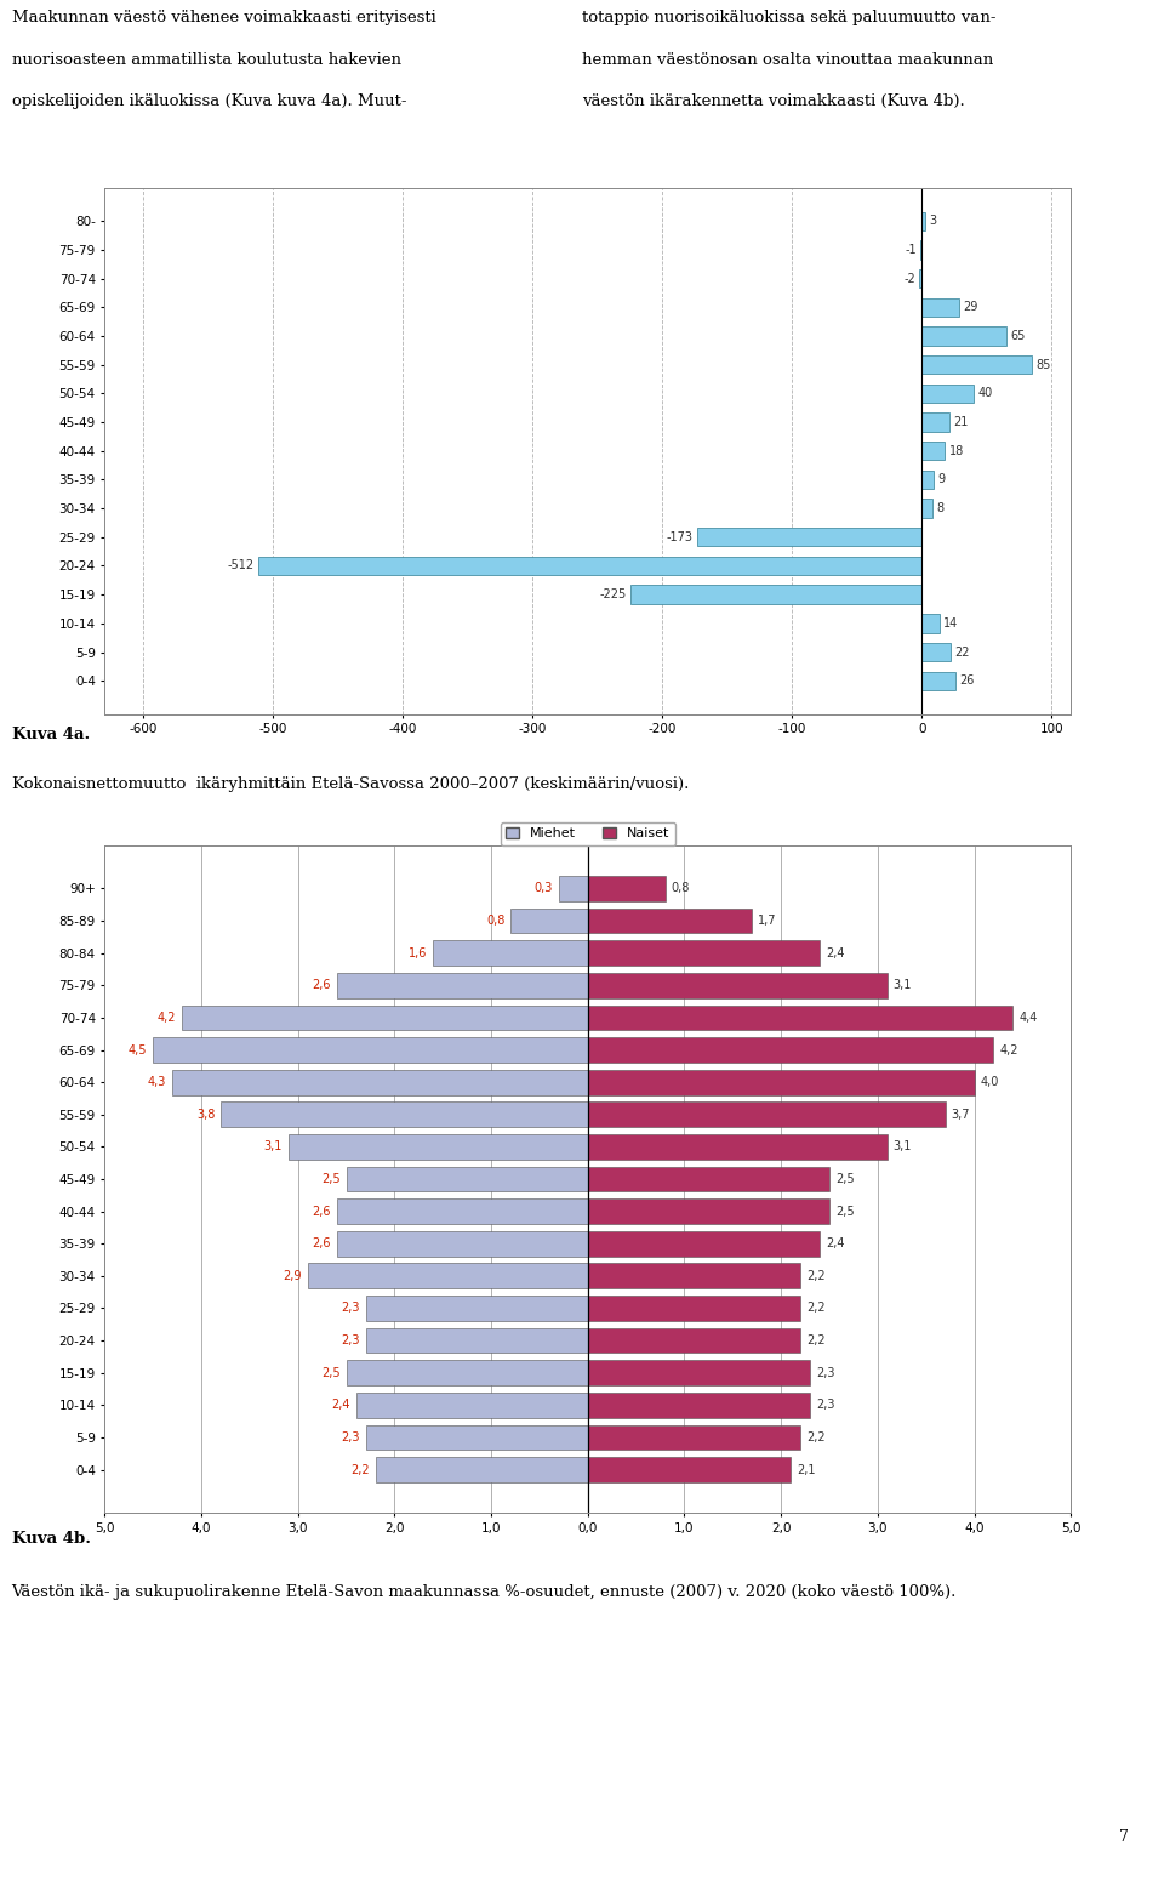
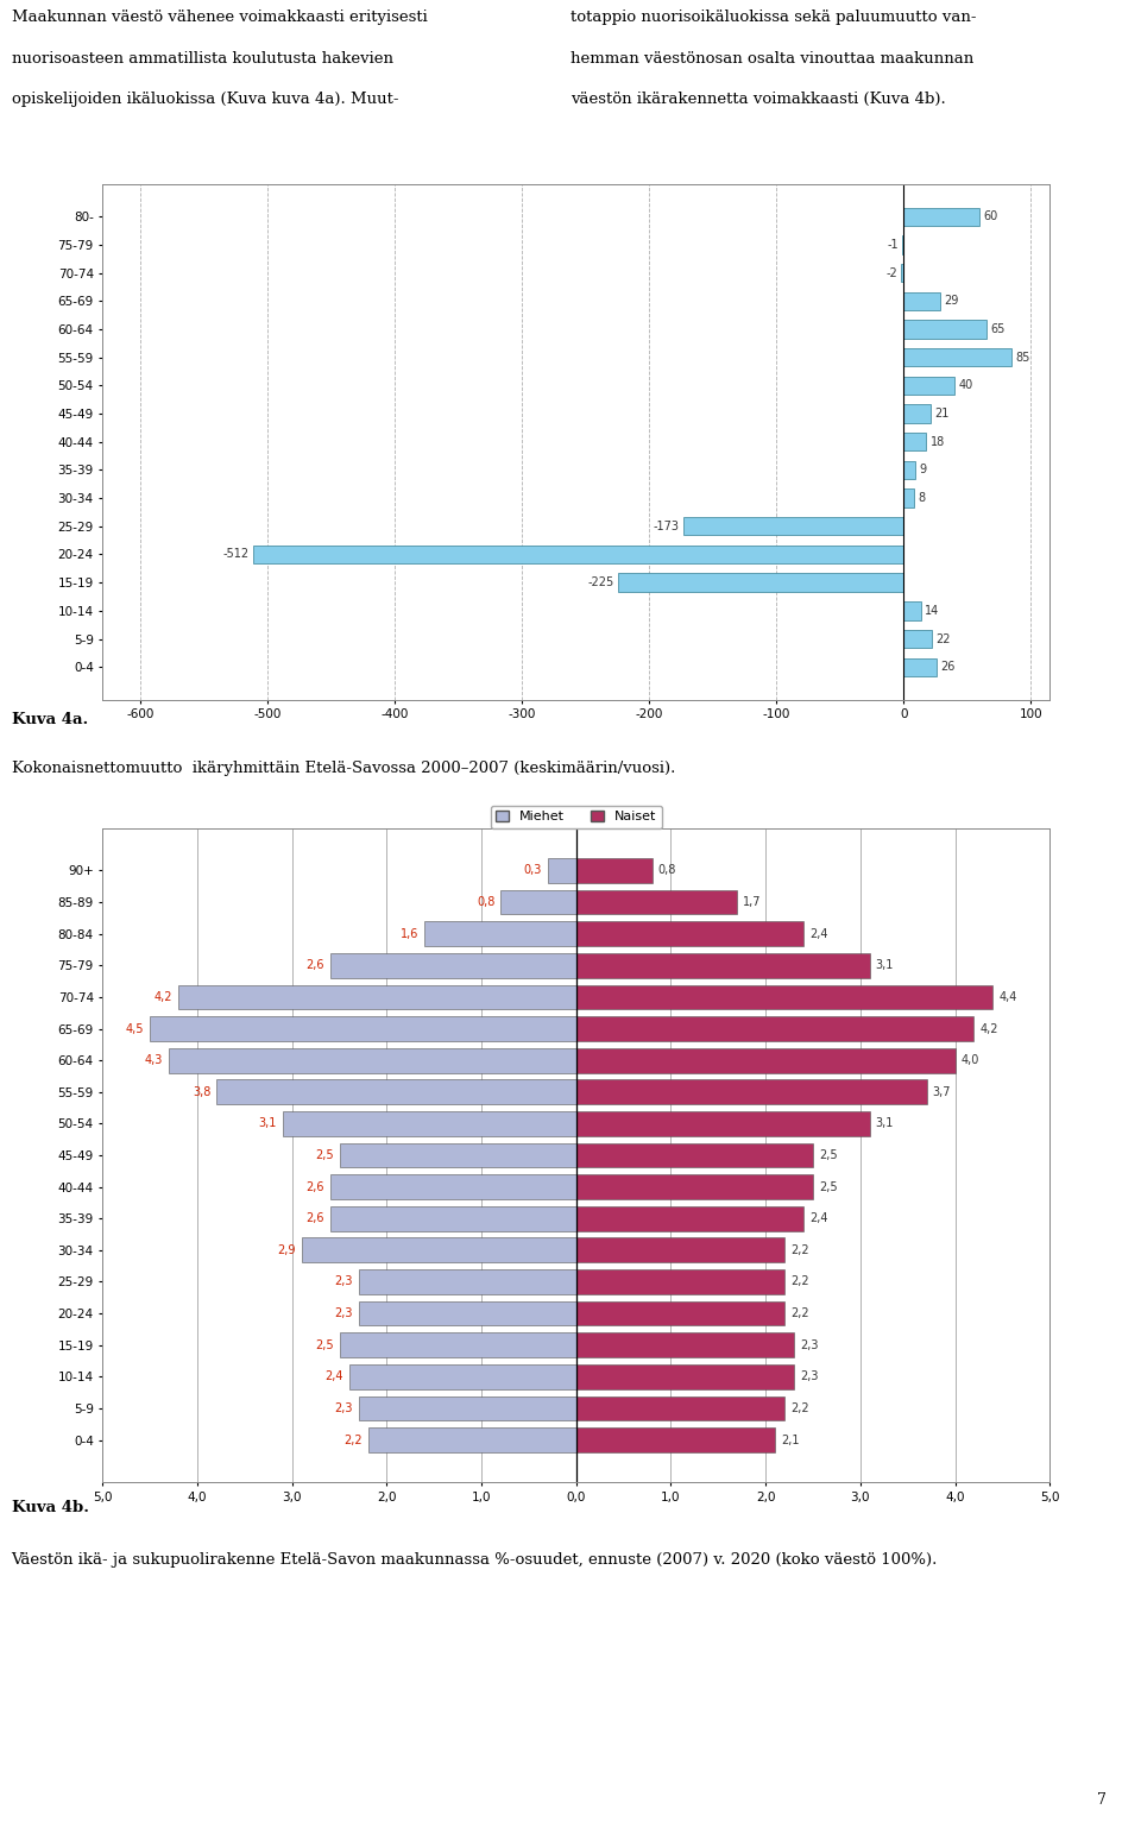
80-: 3 -> 60
